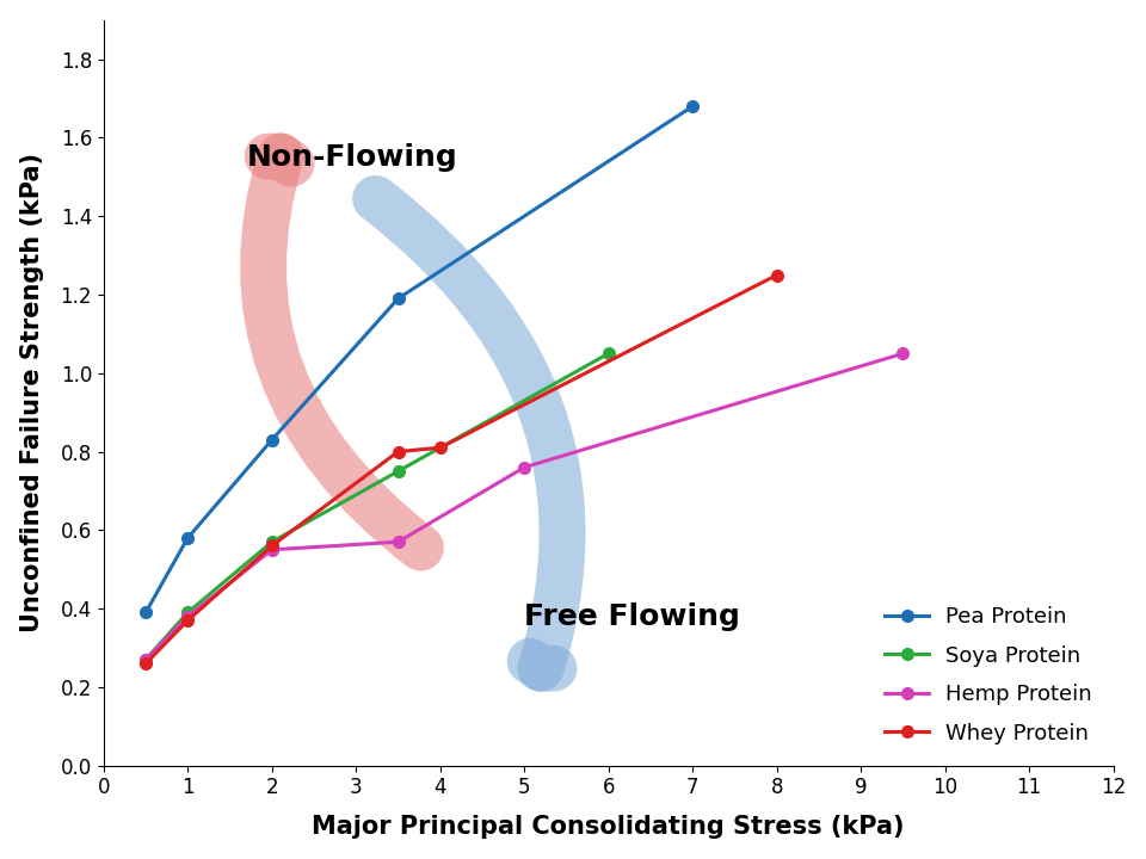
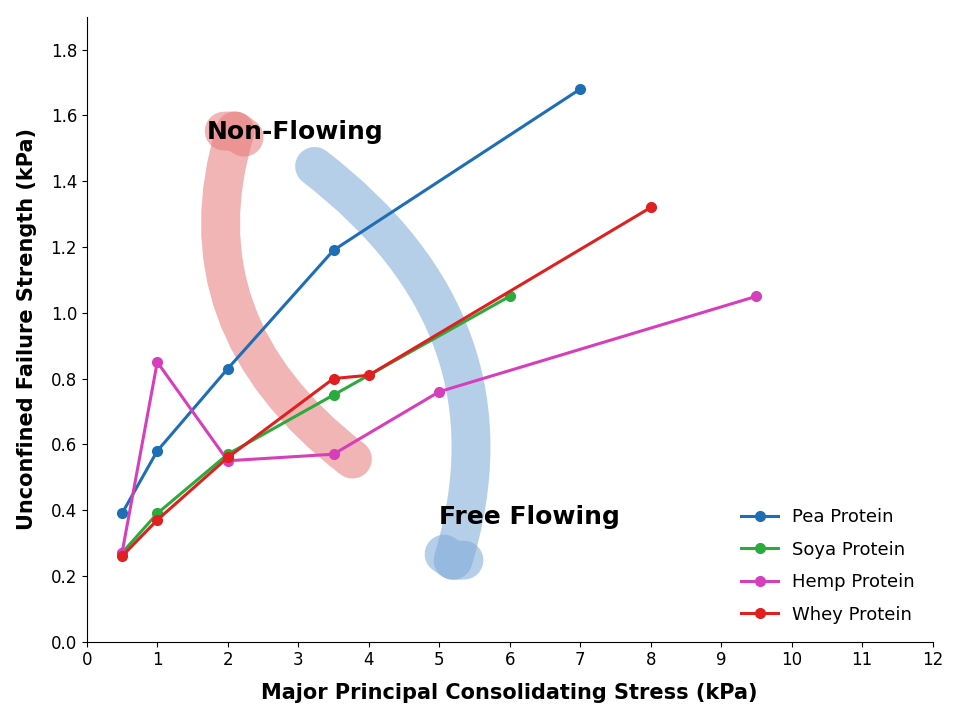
Hemp Protein/1: 0.38 -> 0.85
Whey Protein/8: 1.25 -> 1.32
